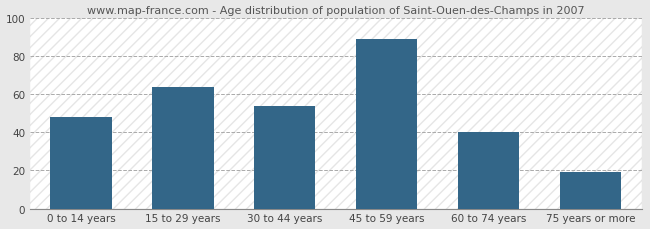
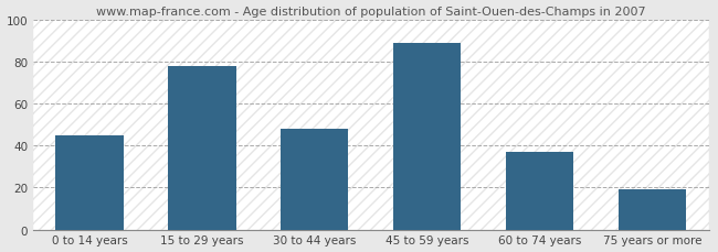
0 to 14 years: 48 -> 45
15 to 29 years: 64 -> 78
30 to 44 years: 54 -> 48
60 to 74 years: 40 -> 37
